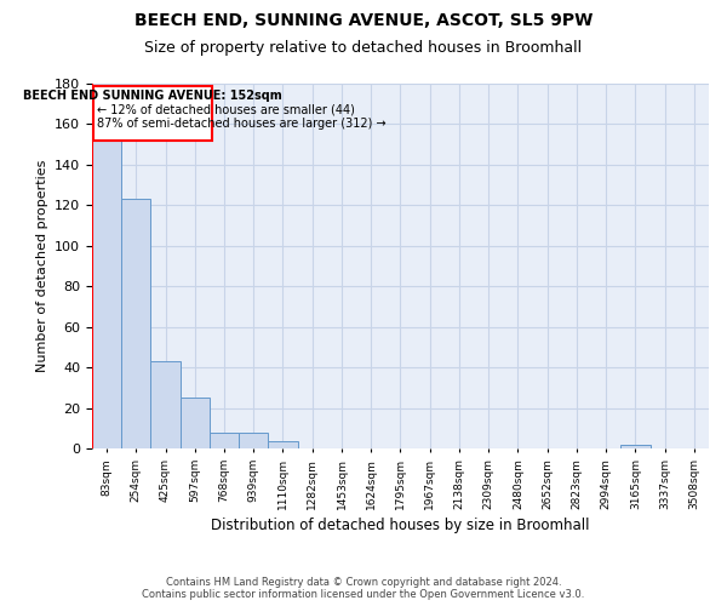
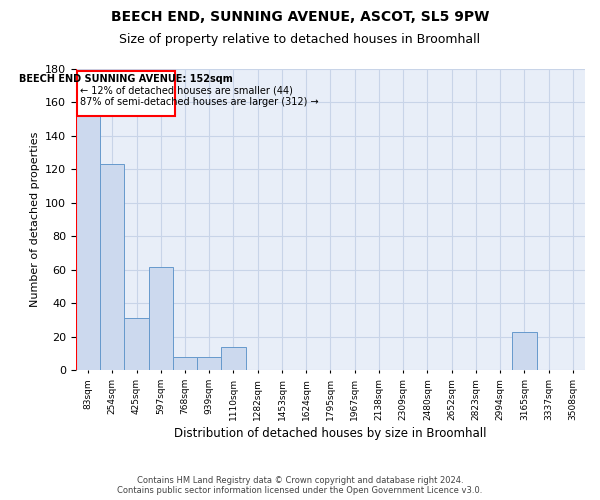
425sqm: 43 -> 31
597sqm: 25 -> 62
1110sqm: 4 -> 14
3165sqm: 2 -> 23
